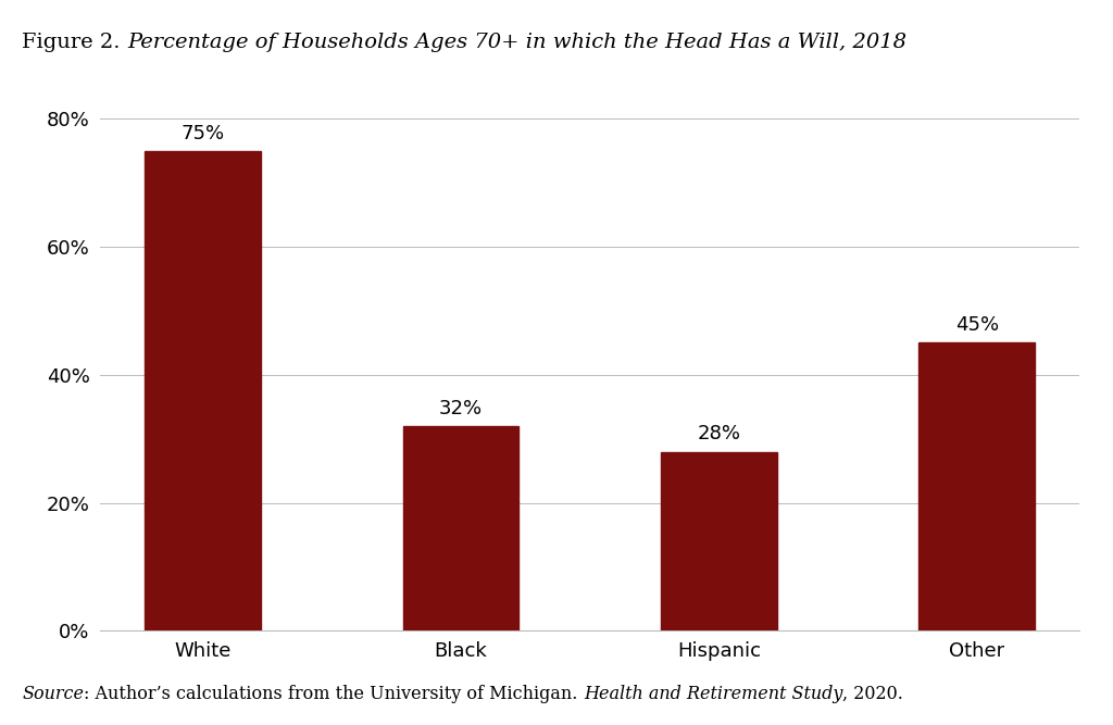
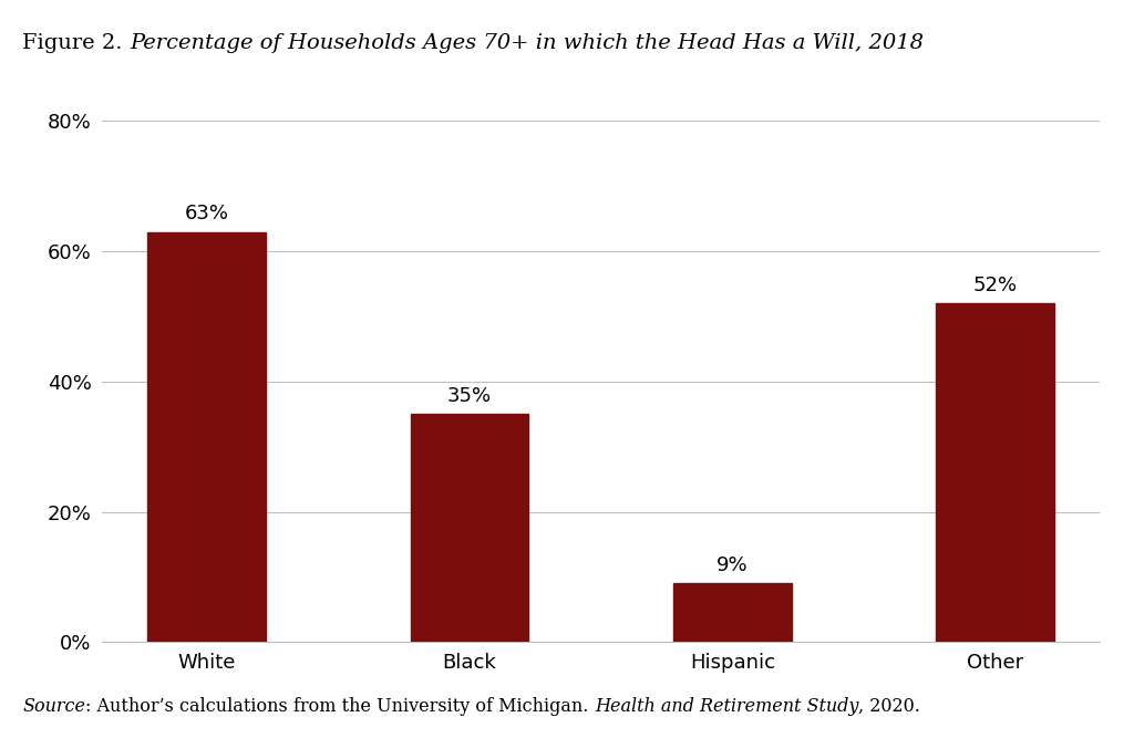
White: 75% -> 63%
Black: 32% -> 35%
Hispanic: 28% -> 9%
Other: 45% -> 52%
